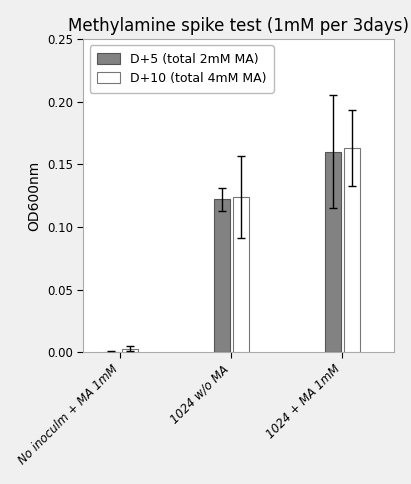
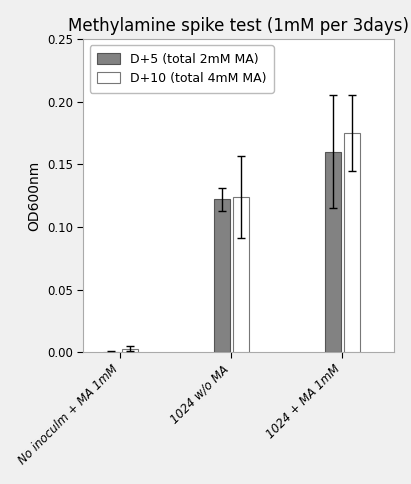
D+10 (total 4mM MA)/1024 + MA 1mM: 0.163 -> 0.175
